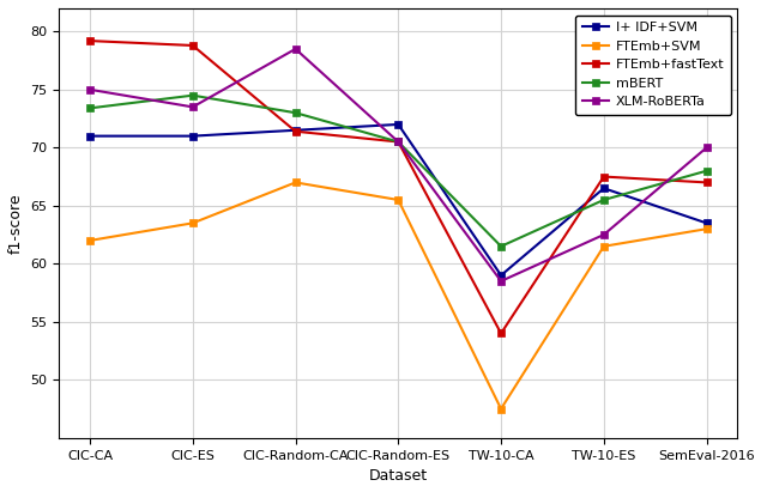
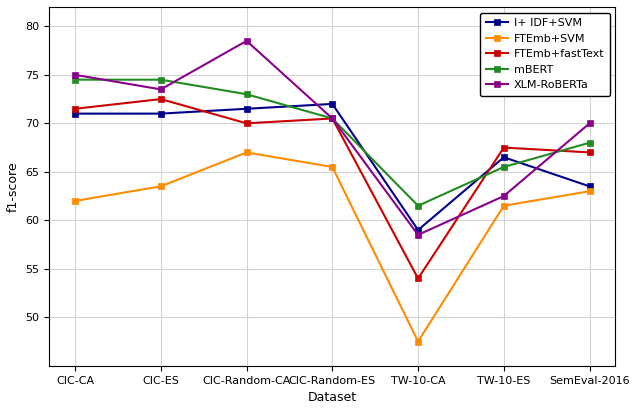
FTEmb+fastText/CIC-CA: 79.2 -> 71.5
mBERT/CIC-CA: 73.4 -> 74.5
FTEmb+fastText/CIC-ES: 78.8 -> 72.5
FTEmb+fastText/CIC-Random-CA: 71.4 -> 70.0
